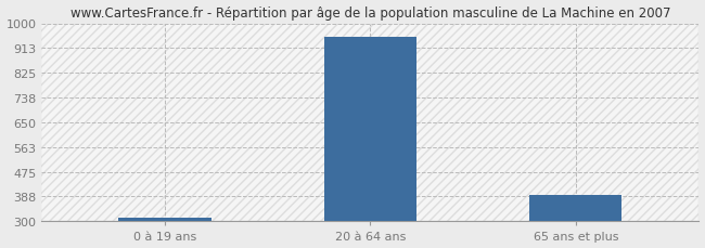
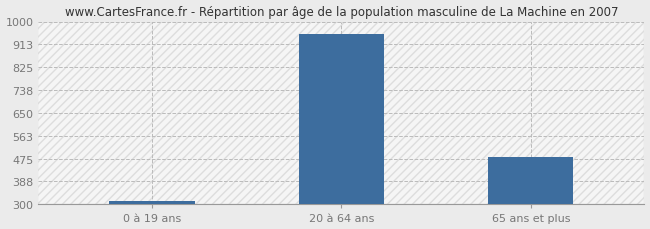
65 ans et plus: 395 -> 480
